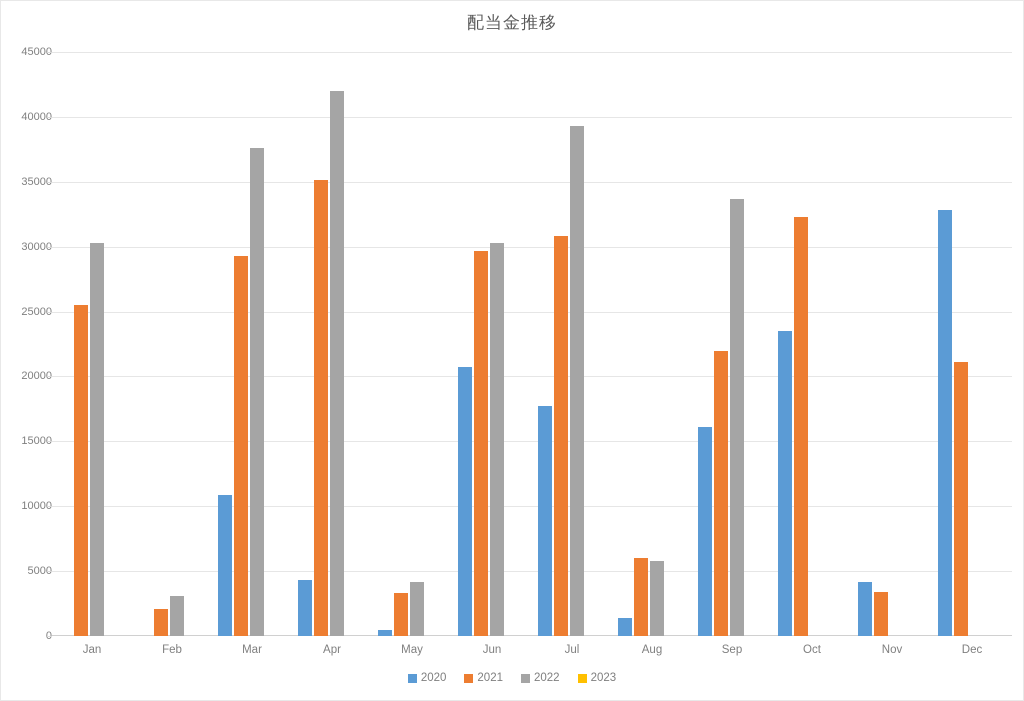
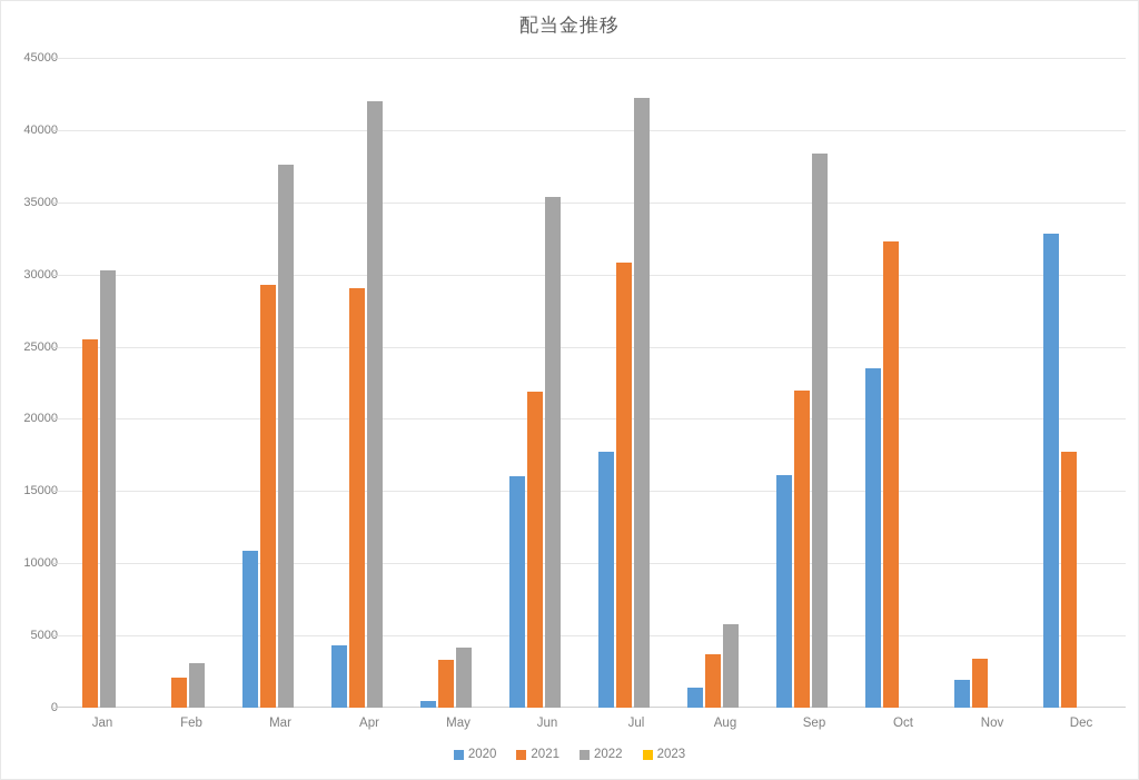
2021/Apr: 35100 -> 29000
2020/Jun: 20700 -> 16000
2021/Jun: 29700 -> 21900
2022/Jun: 30300 -> 35400
2022/Jul: 39300 -> 42200
2021/Aug: 6000 -> 3700
2022/Sep: 33700 -> 38400
2020/Nov: 4200 -> 1900
2021/Dec: 21100 -> 17700
